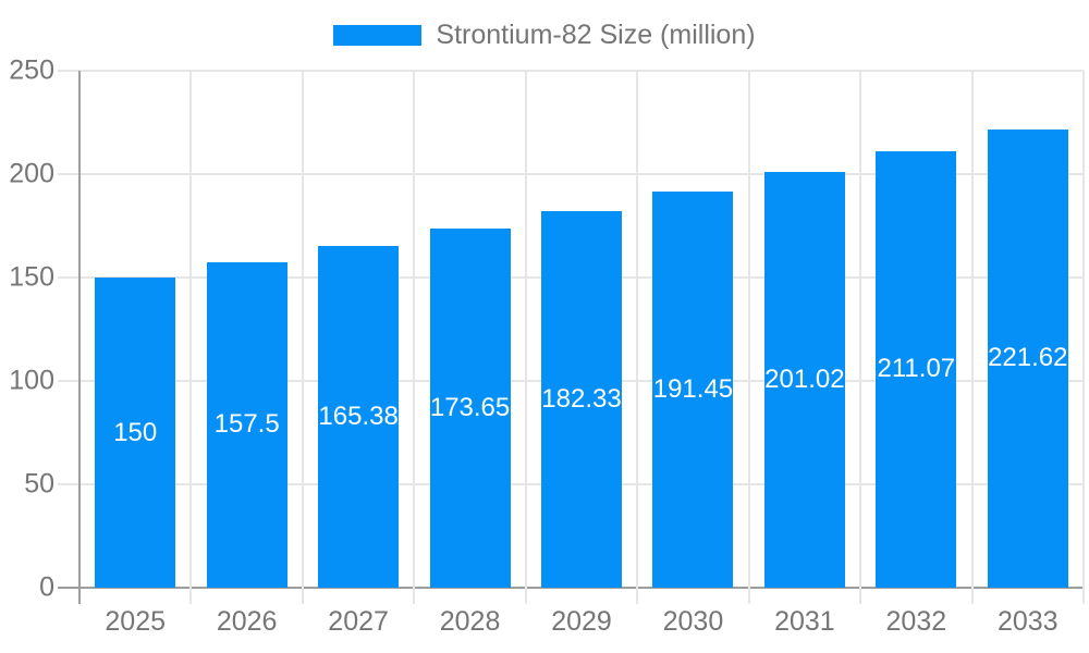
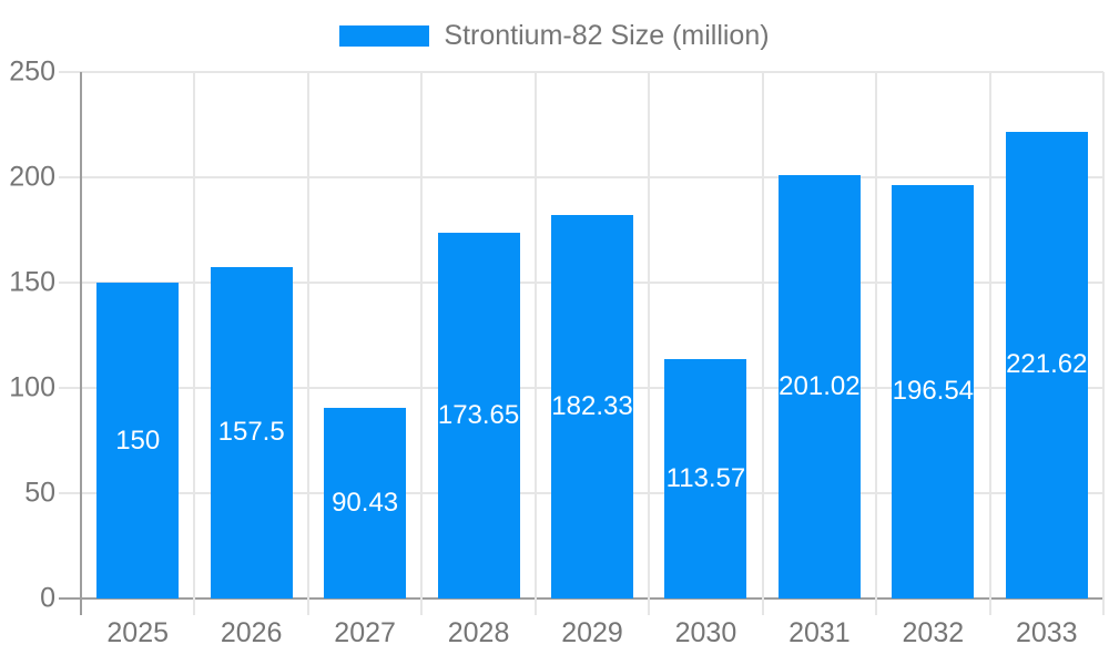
2027: 165.38 -> 90.43
2030: 191.45 -> 113.57
2032: 211.07 -> 196.54
